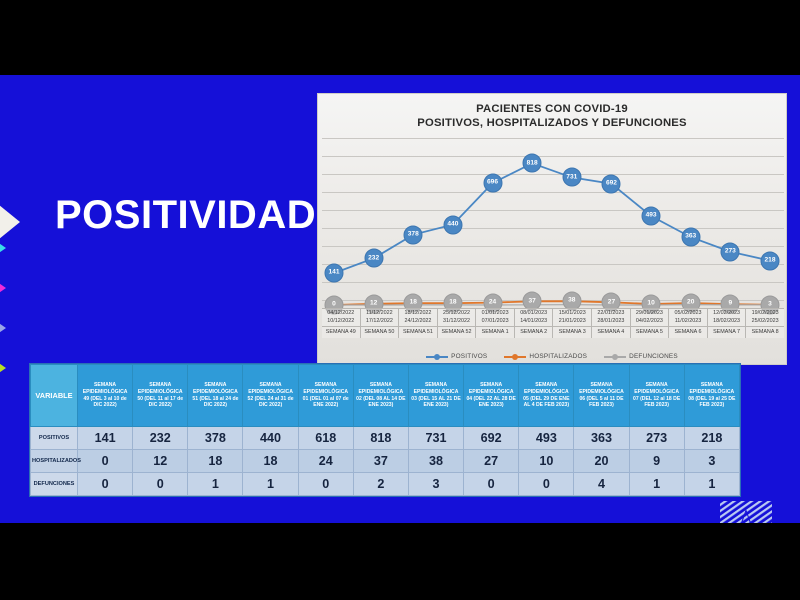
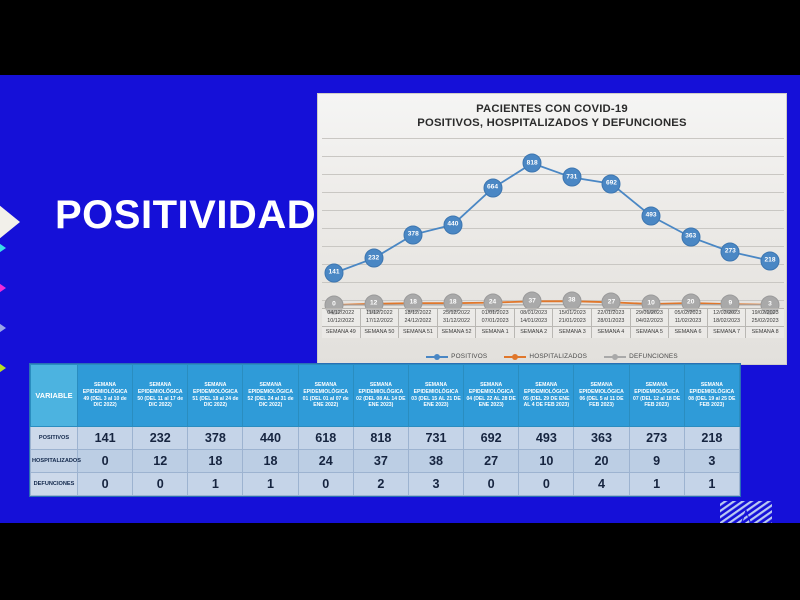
POSITIVOS/SEMANA 1: 696 -> 664
